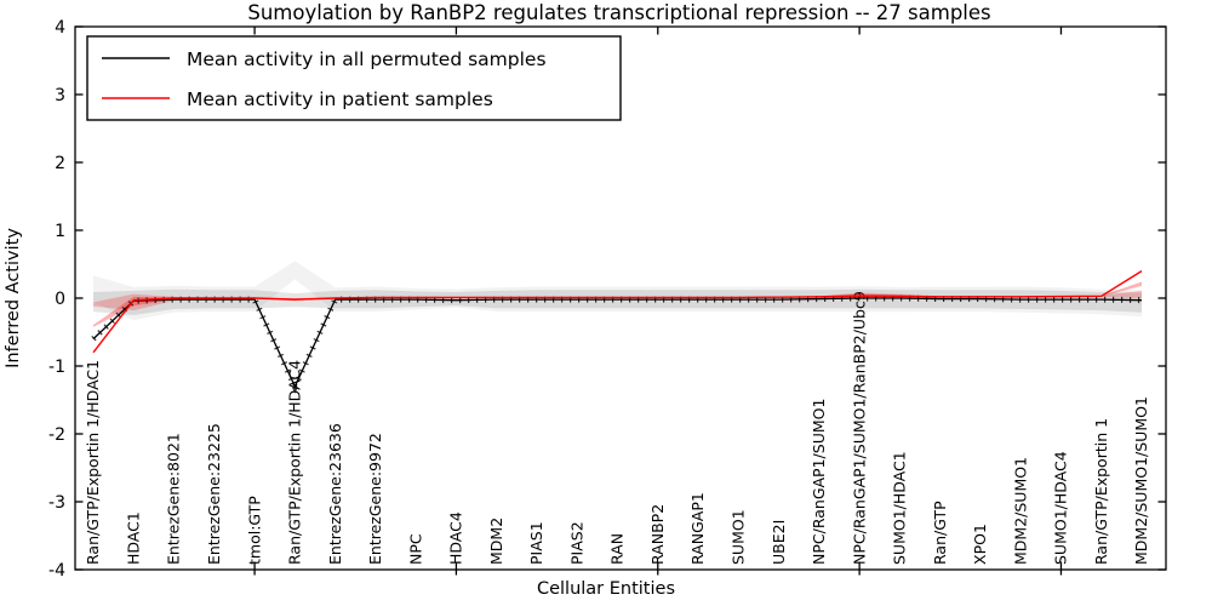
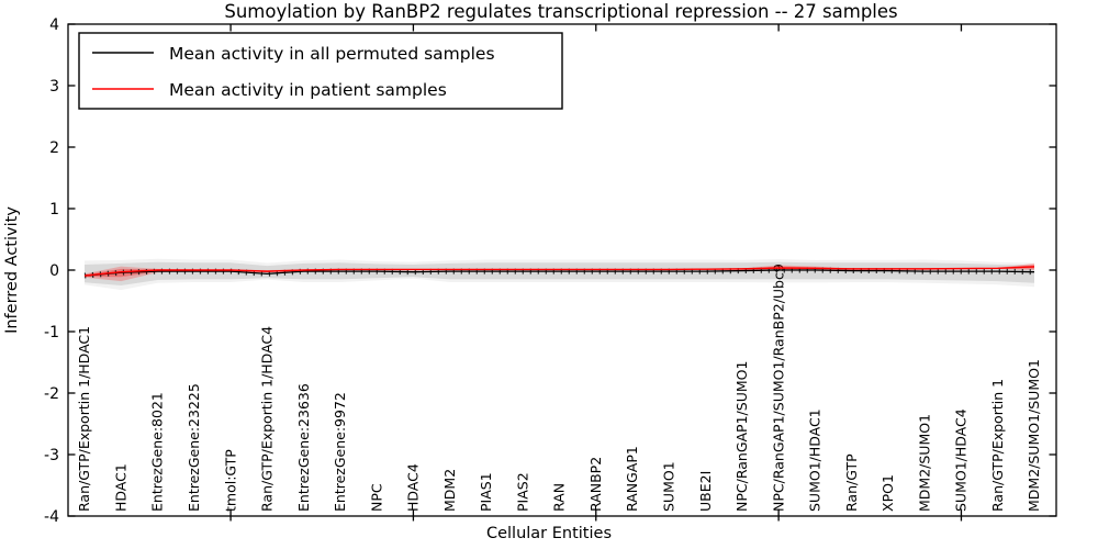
Mean activity in all permuted samples/Ran/GTP/Exportin 1/HDAC1: -0.6 -> -0.1
Mean activity in patient samples/Ran/GTP/Exportin 1/HDAC1: -0.8 -> -0.1
Mean activity in all permuted samples/Ran/GTP/Exportin 1/HDAC4: -1.3 -> -0.1
Mean activity in patient samples/MDM2/SUMO1/SUMO1: 0.4 -> 0.1
